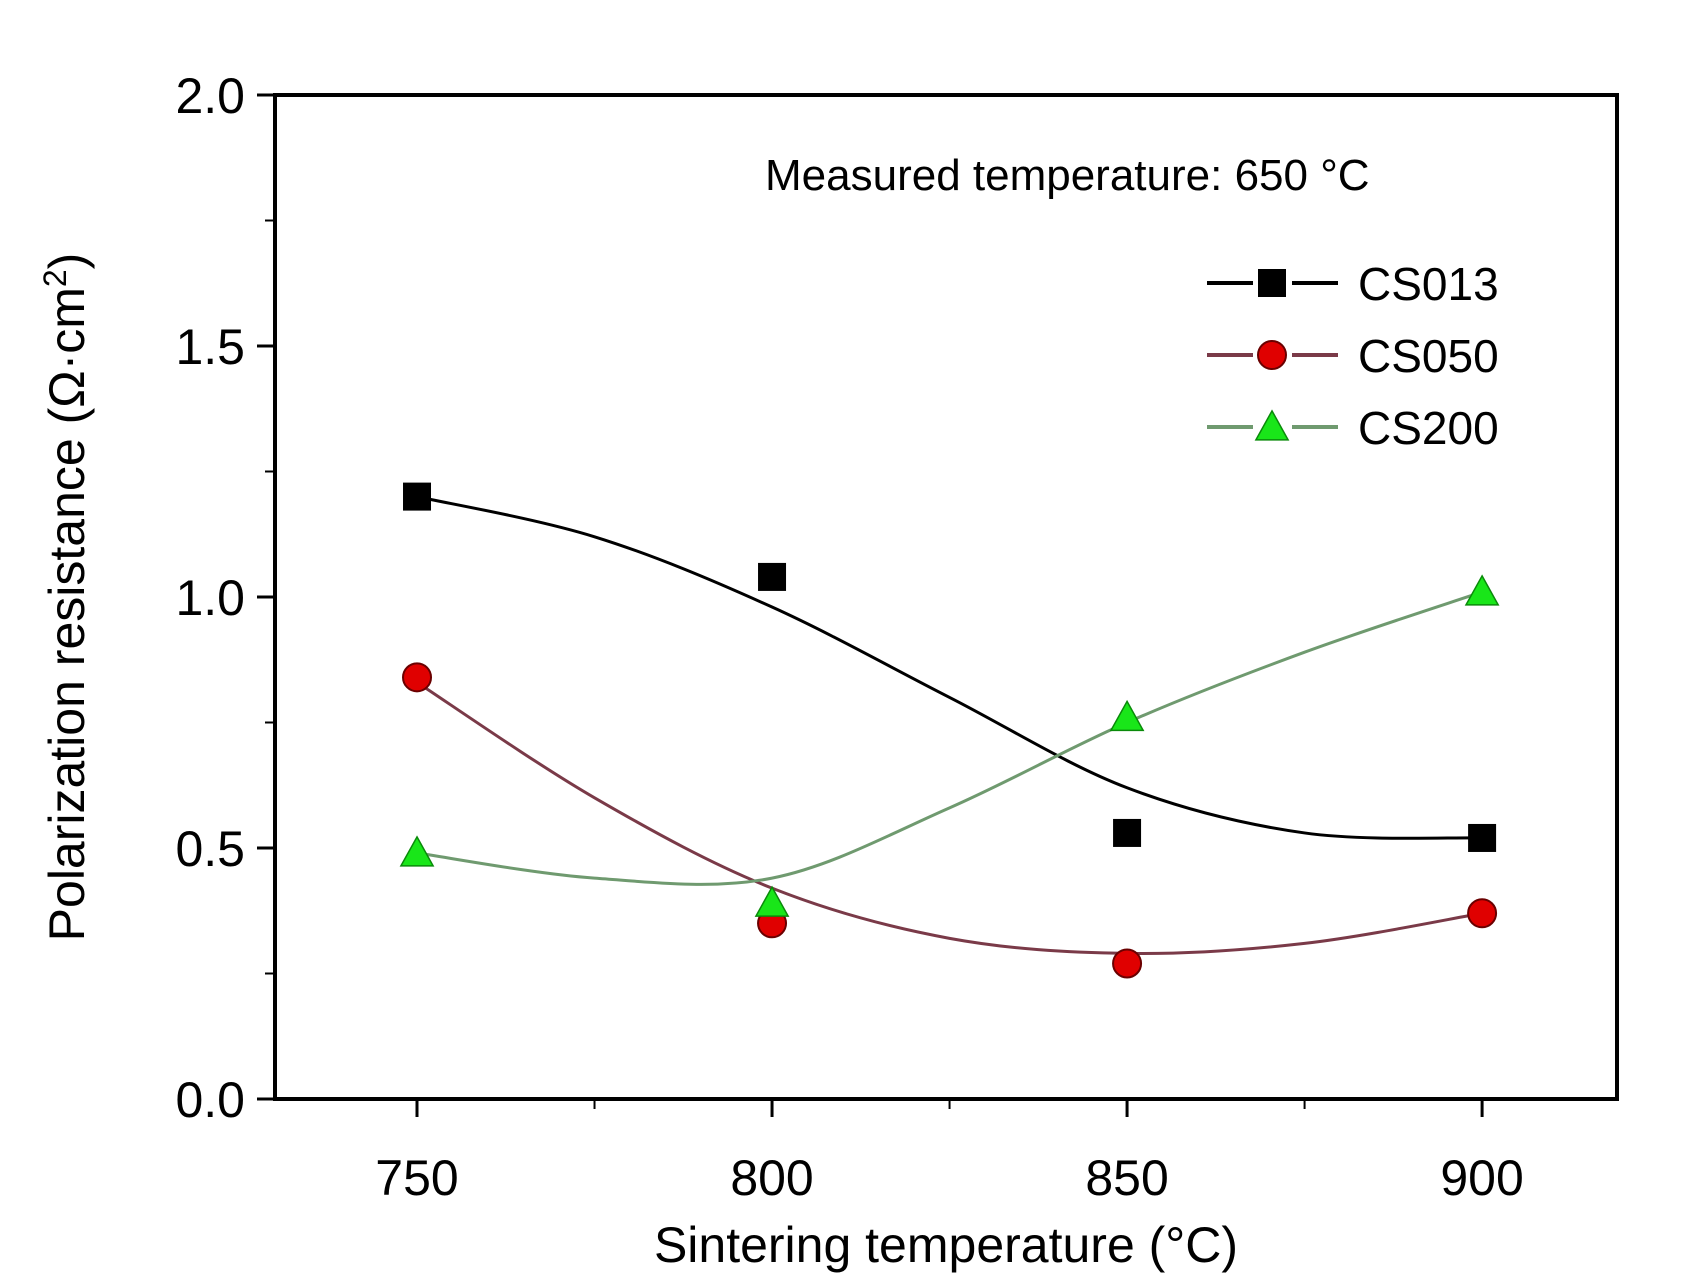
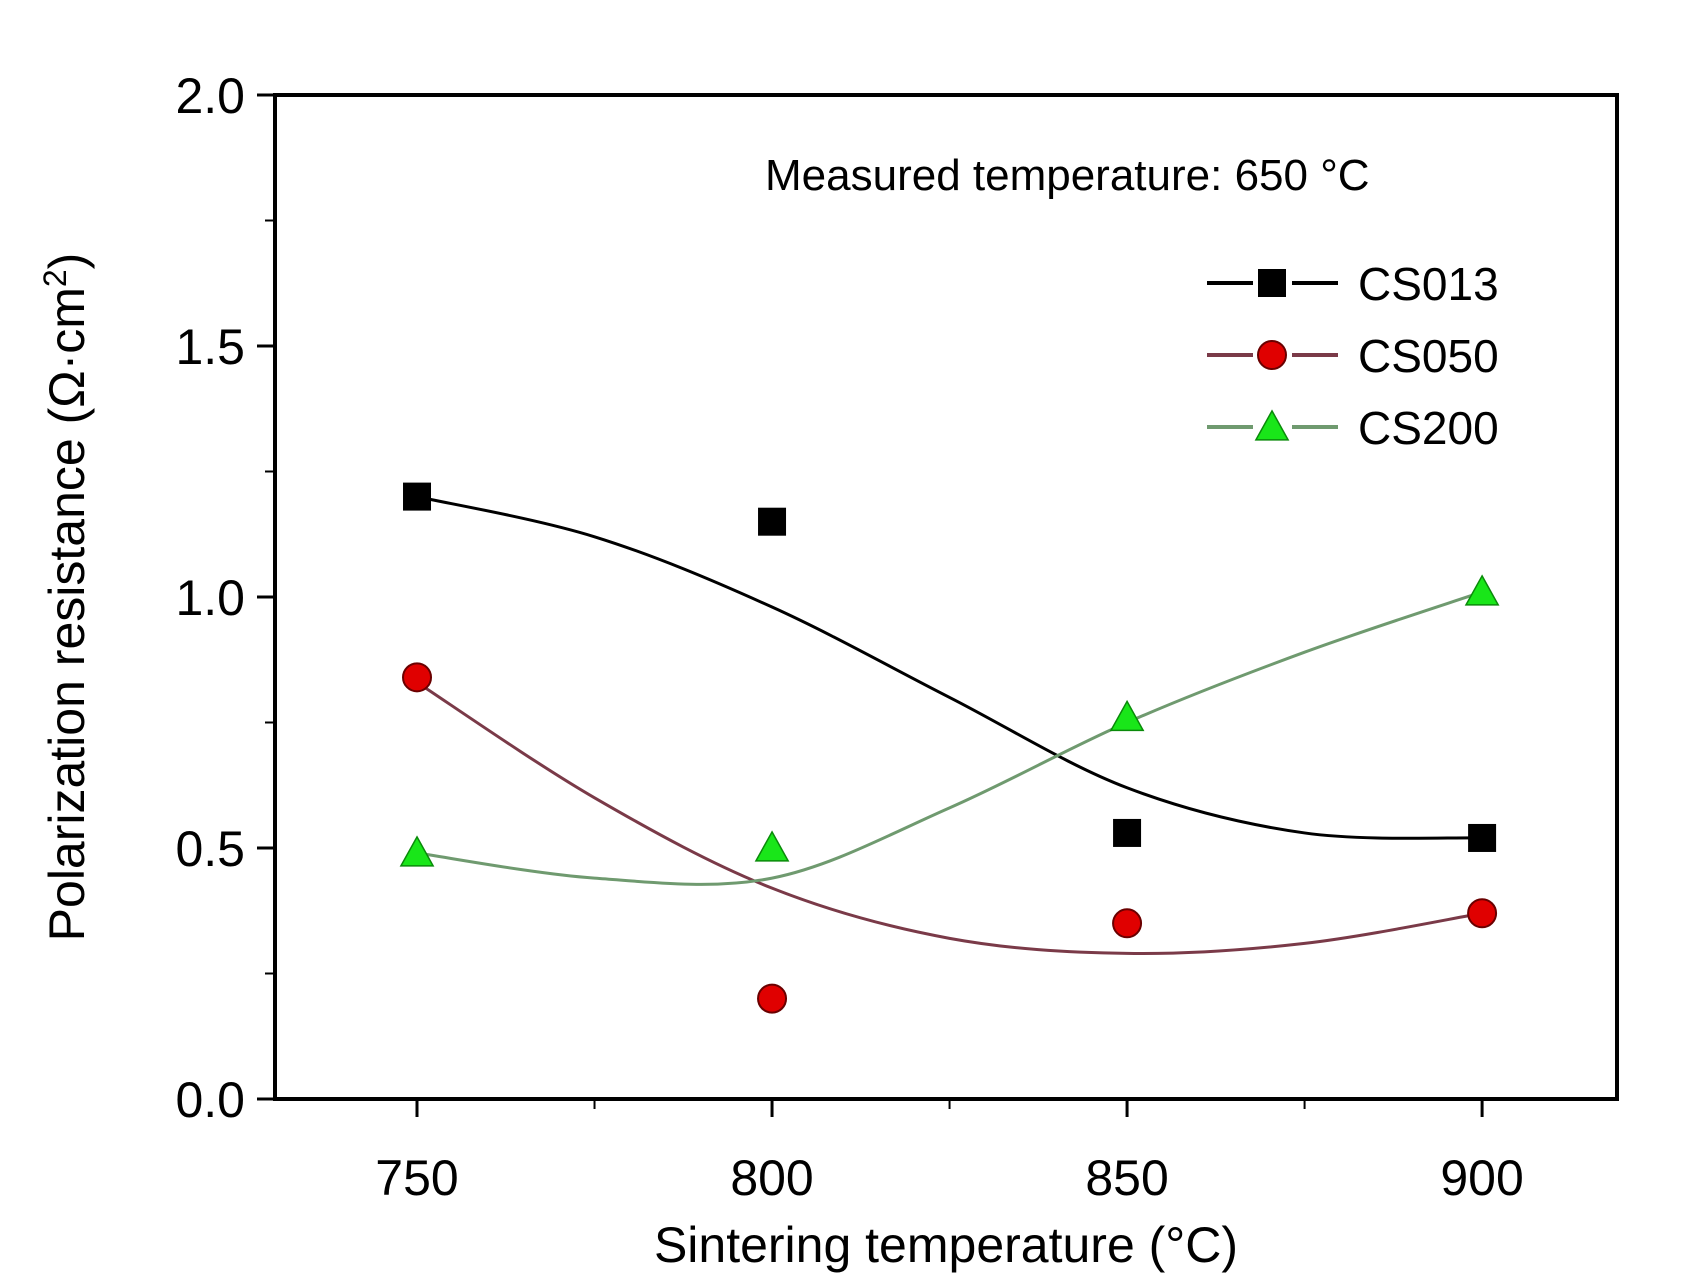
CS013/800: 1.04 -> 1.15
CS050/800: 0.35 -> 0.20
CS200/800: 0.39 -> 0.50
CS050/850: 0.27 -> 0.35
